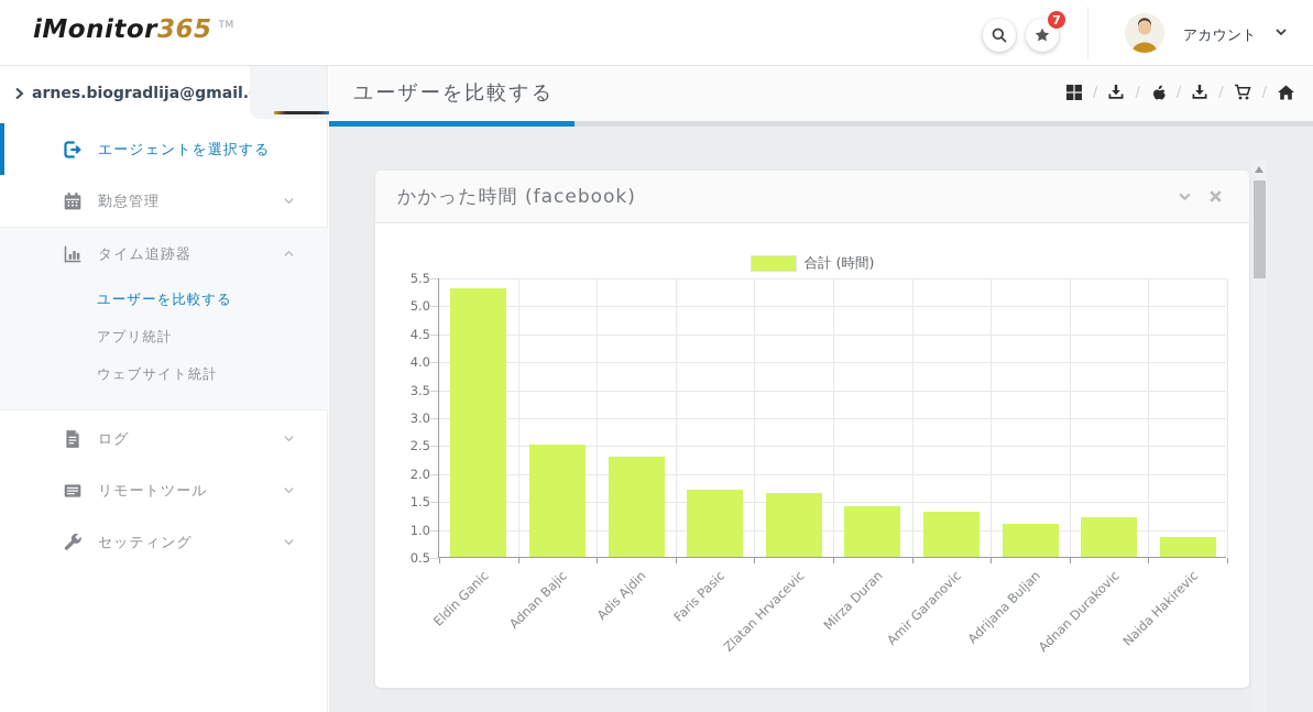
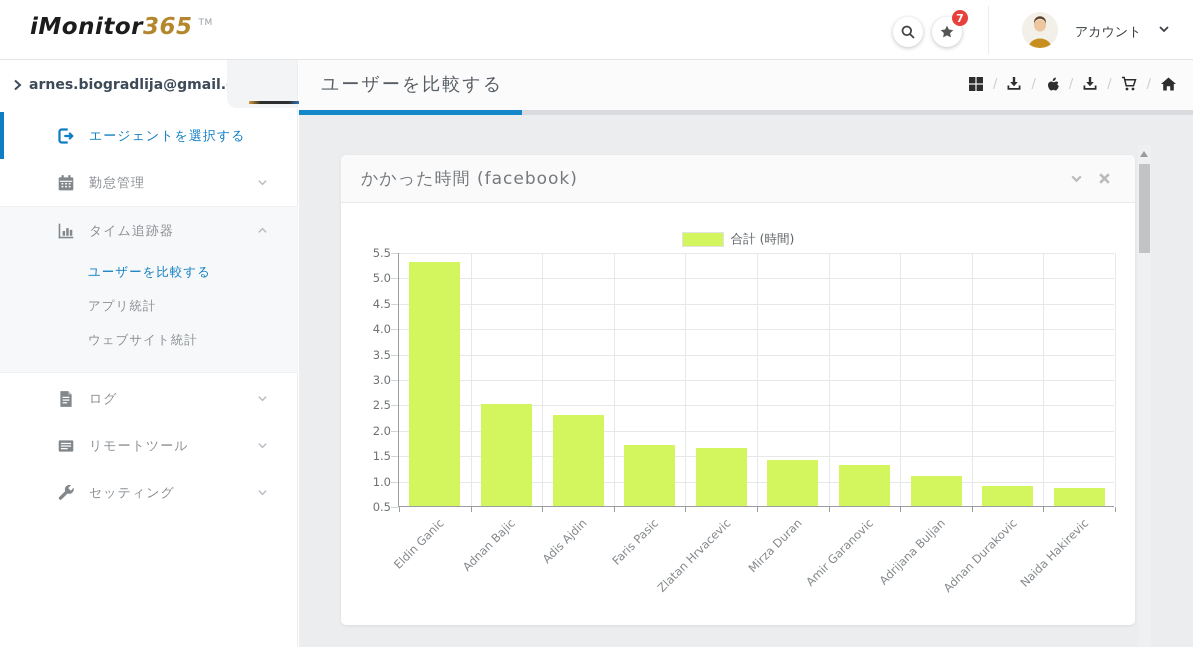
Adnan Durakovic: 1.2 -> 0.9
